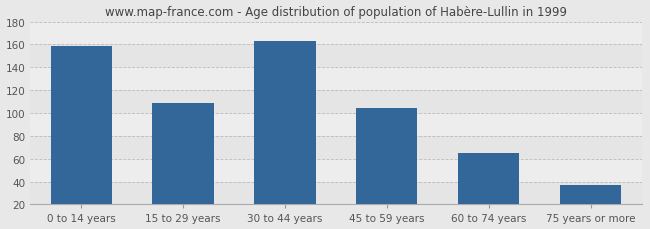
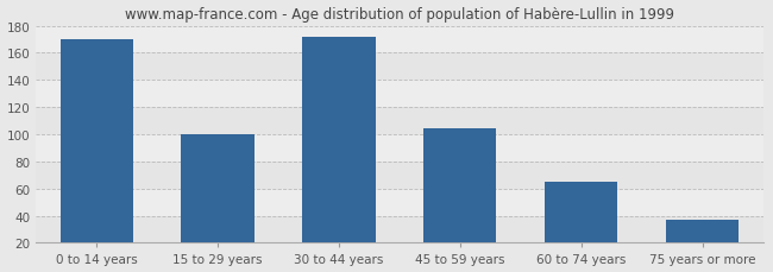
0 to 14 years: 159 -> 170
15 to 29 years: 109 -> 100
30 to 44 years: 163 -> 172
